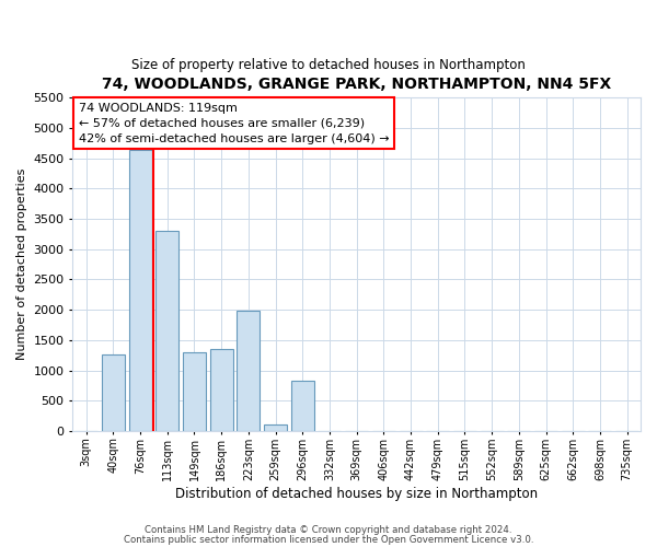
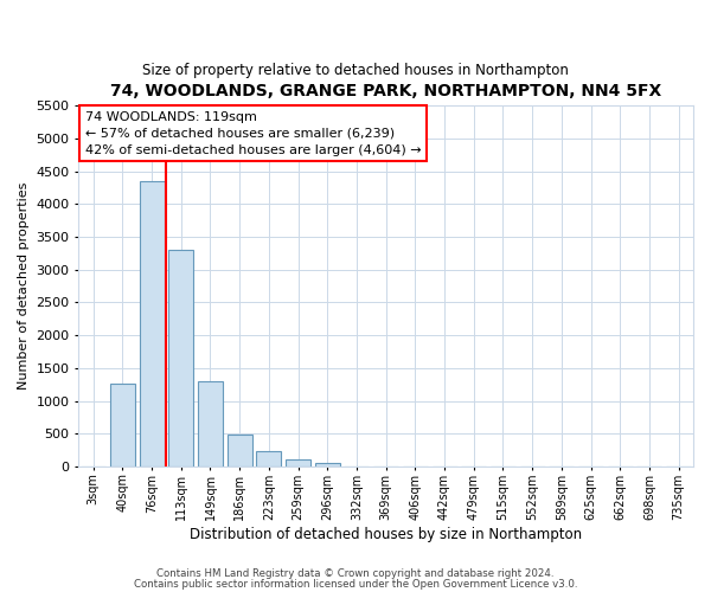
76sqm: 4640 -> 4350
186sqm: 1360 -> 480
223sqm: 1980 -> 240
296sqm: 820 -> 60
